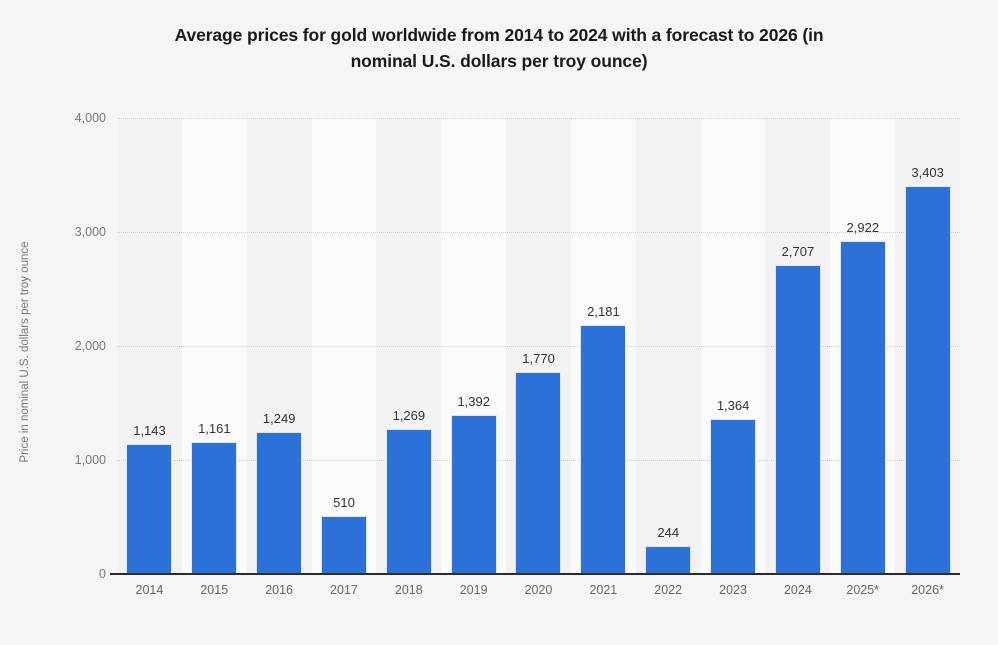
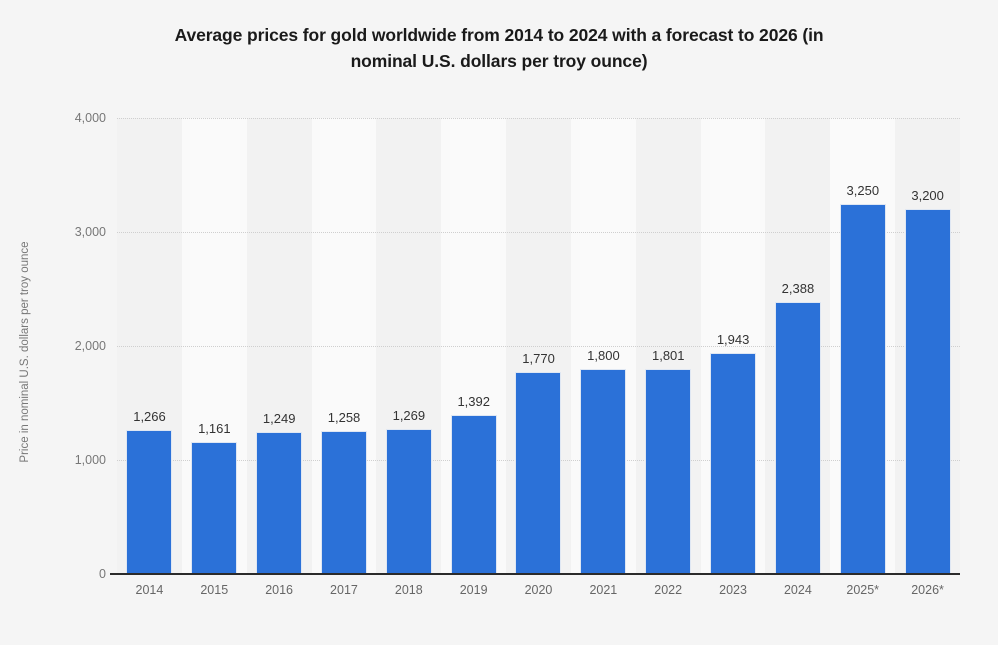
2014: 1,143 -> 1,266
2017: 510 -> 1,258
2021: 2,181 -> 1,800
2022: 244 -> 1,801
2023: 1,364 -> 1,943
2024: 2,707 -> 2,388
2025*: 2,922 -> 3,250
2026*: 3,403 -> 3,200
